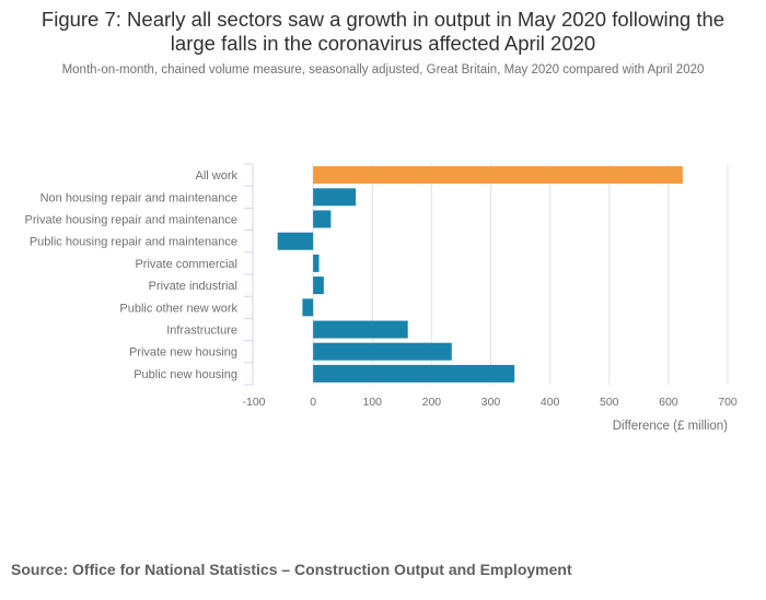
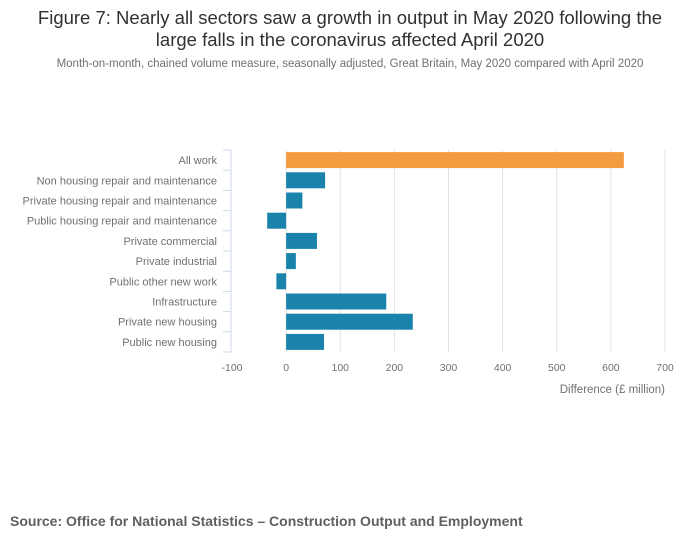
Public housing repair and maintenance: -60 -> -40
Private commercial: 10 -> 60
Infrastructure: 160 -> 180
Public new housing: 340 -> 70
